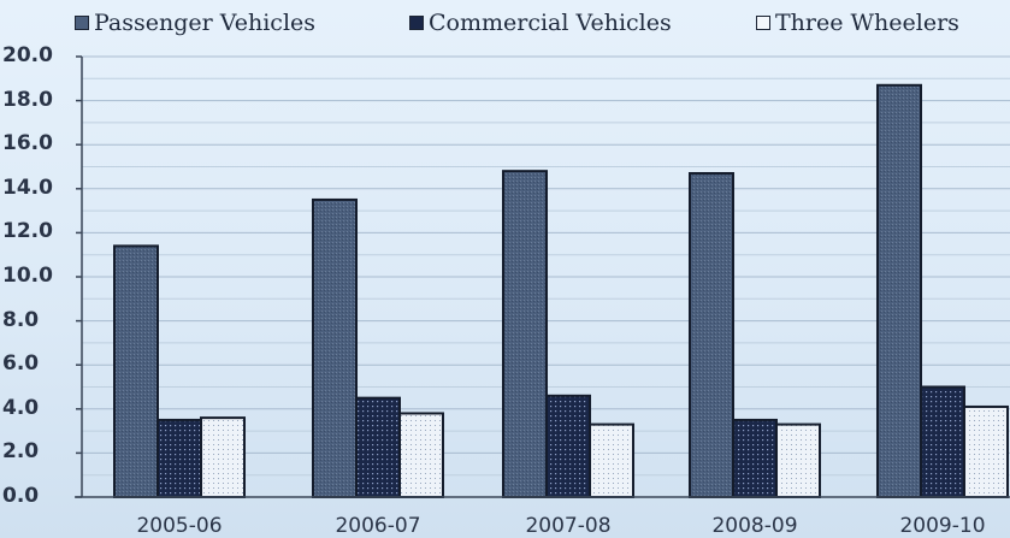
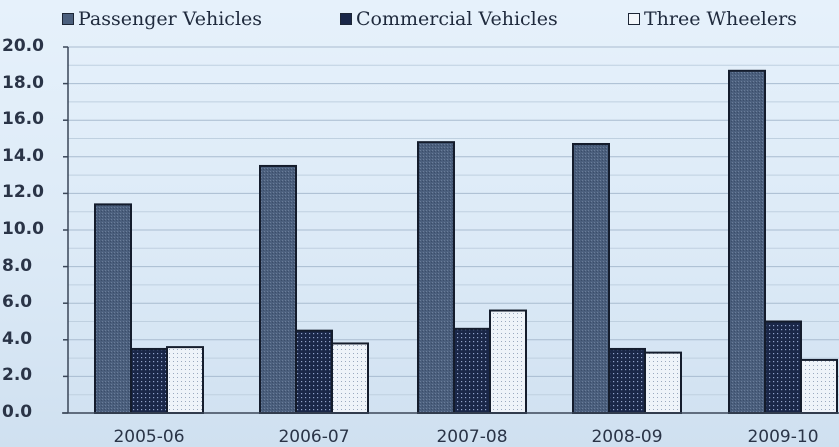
Three Wheelers/2007-08: 3.3 -> 5.6
Three Wheelers/2009-10: 4.1 -> 2.9
